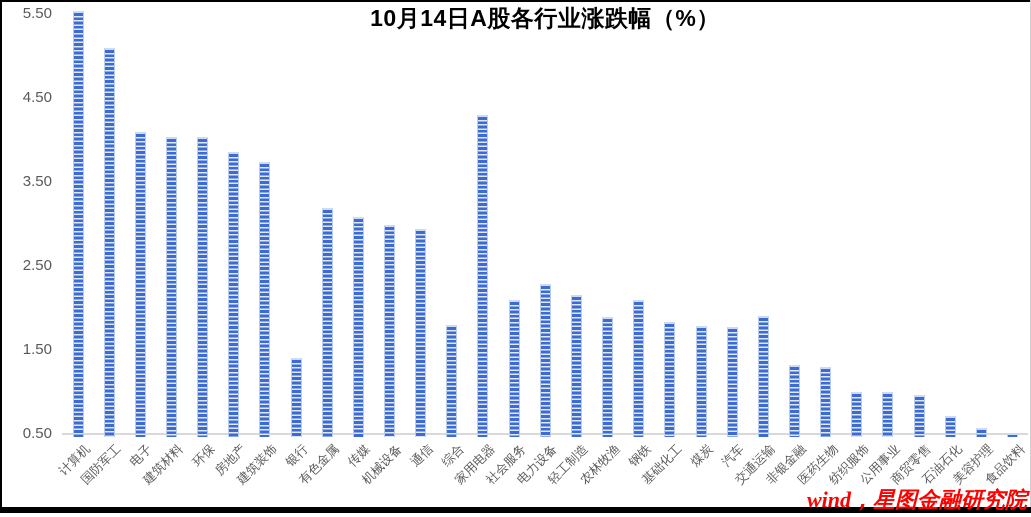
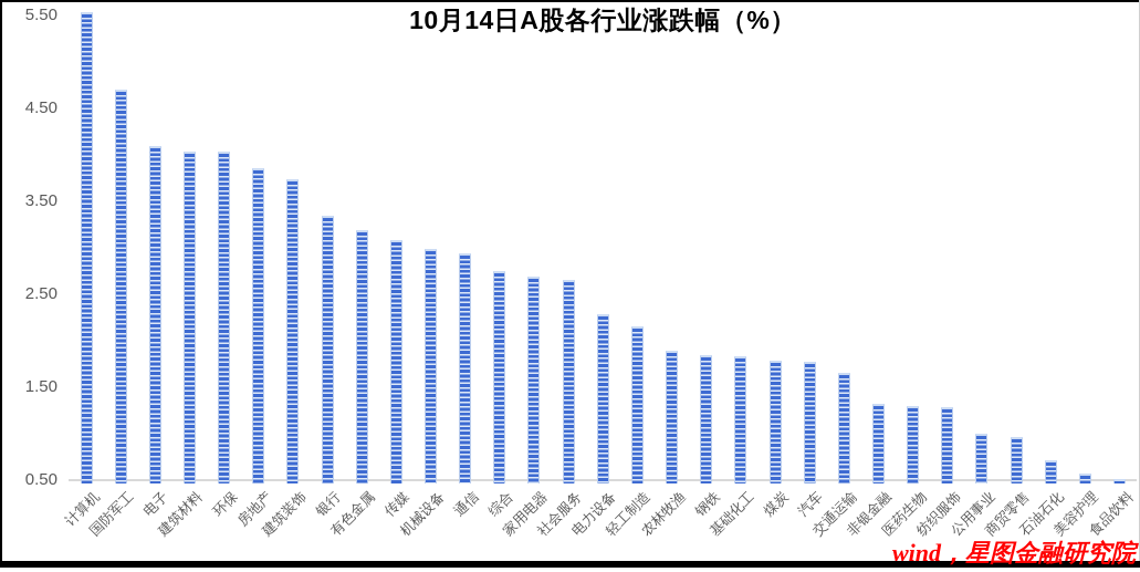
国防军工: 5.1 -> 4.7
银行: 1.4 -> 3.4
综合: 1.8 -> 2.8
家用电器: 4.3 -> 2.7
社会服务: 2.1 -> 2.7
钢铁: 2.1 -> 1.9
交通运输: 1.9 -> 1.6
纺织服饰: 1.0 -> 1.3
